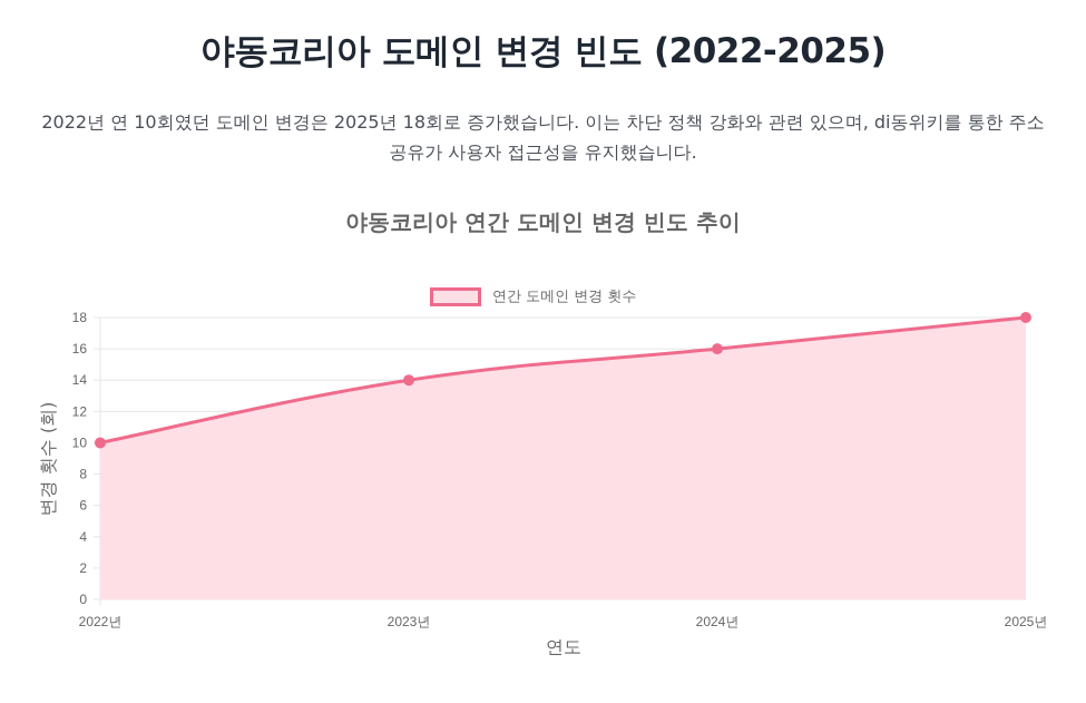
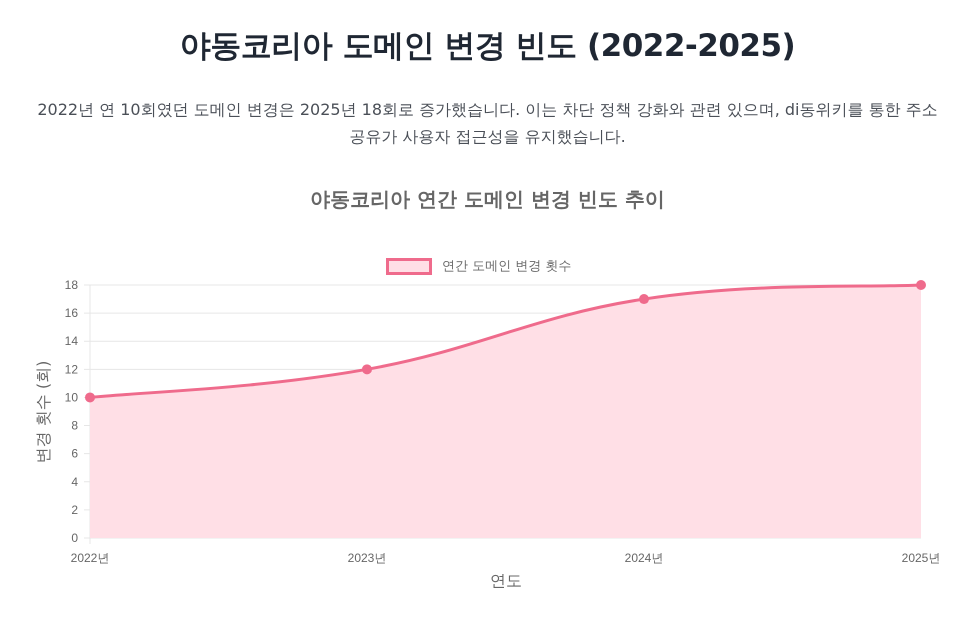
2023년: 14 -> 12
2024년: 16 -> 17
